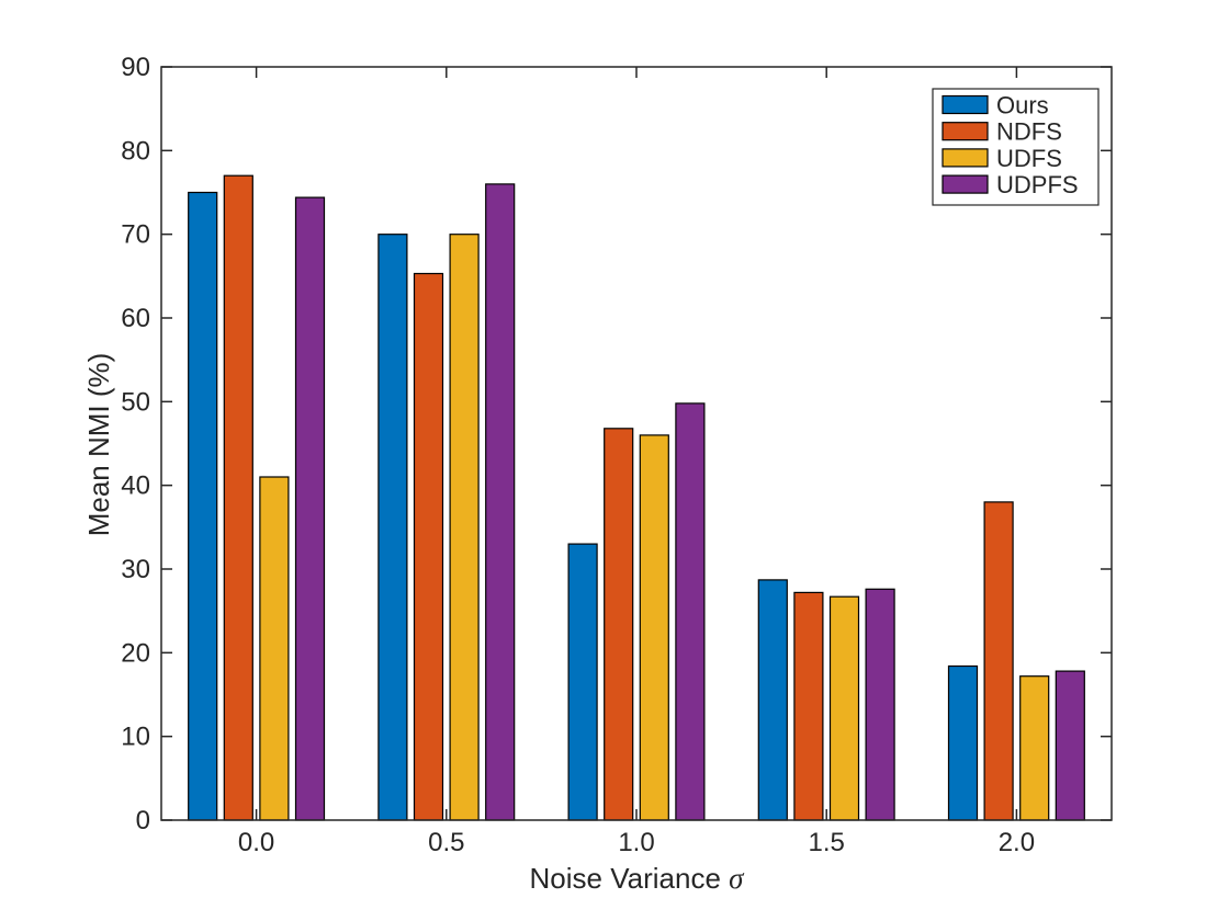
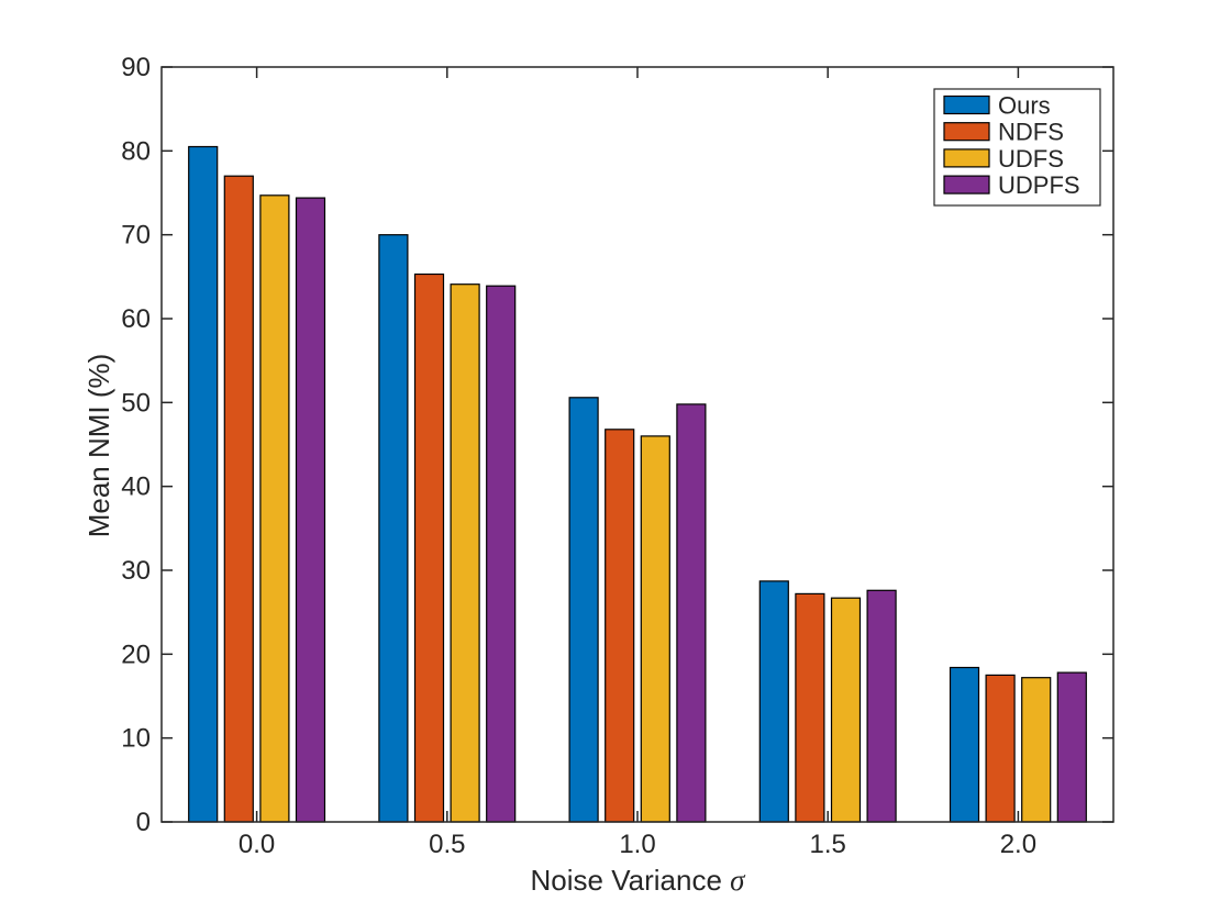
Ours/0.0: 75 -> 80
UDFS/0.0: 41 -> 75
UDFS/0.5: 70 -> 64
UDPFS/0.5: 76 -> 64
Ours/1.0: 33 -> 51
NDFS/2.0: 38 -> 18
